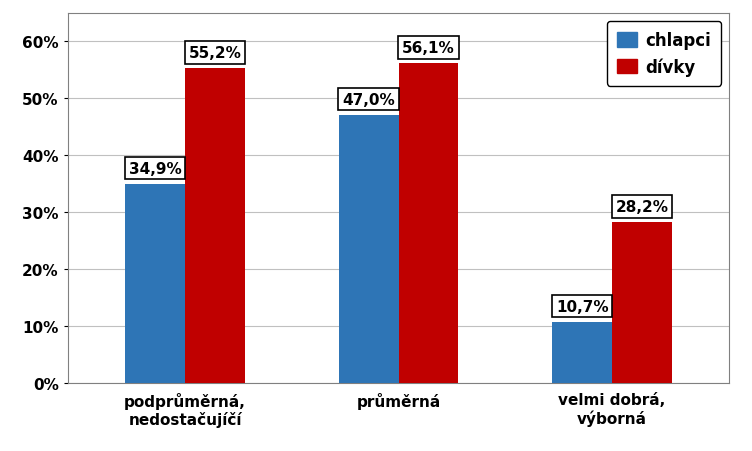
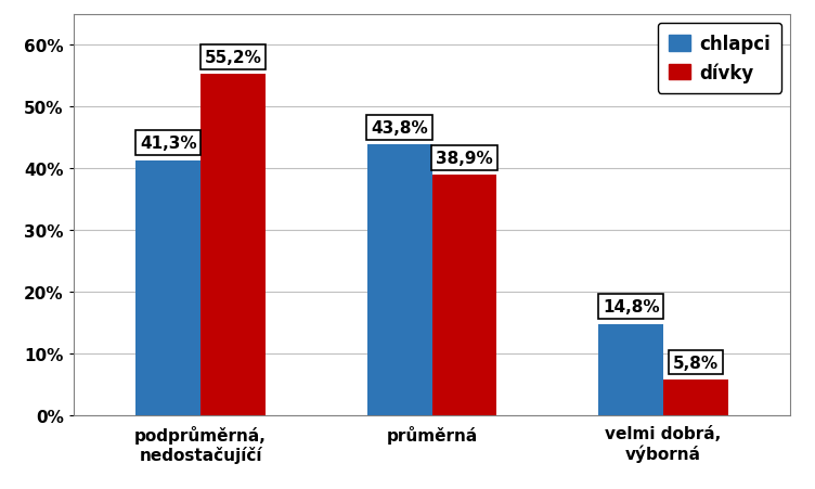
chlapci/podprůměrná, nedostačujíčí: 34,9% -> 41,3%
chlapci/průměrná: 47,0% -> 43,8%
dívky/průměrná: 56,1% -> 38,9%
chlapci/velmi dobrá, výborná: 10,7% -> 14,8%
dívky/velmi dobrá, výborná: 28,2% -> 5,8%
